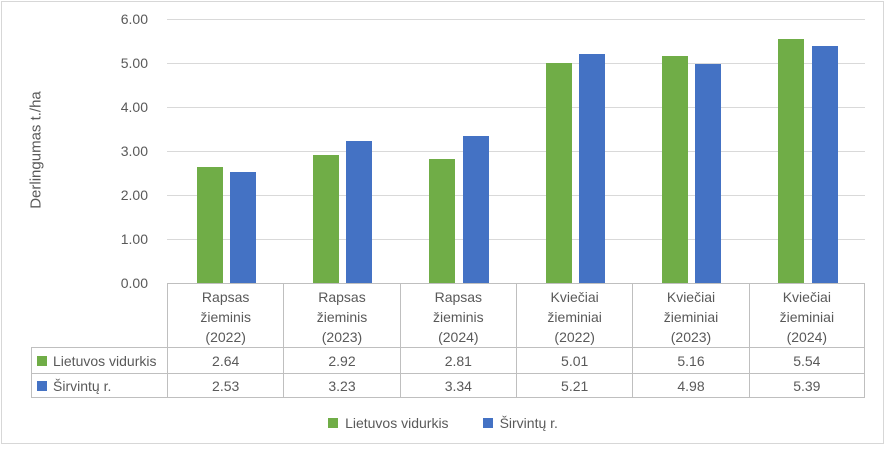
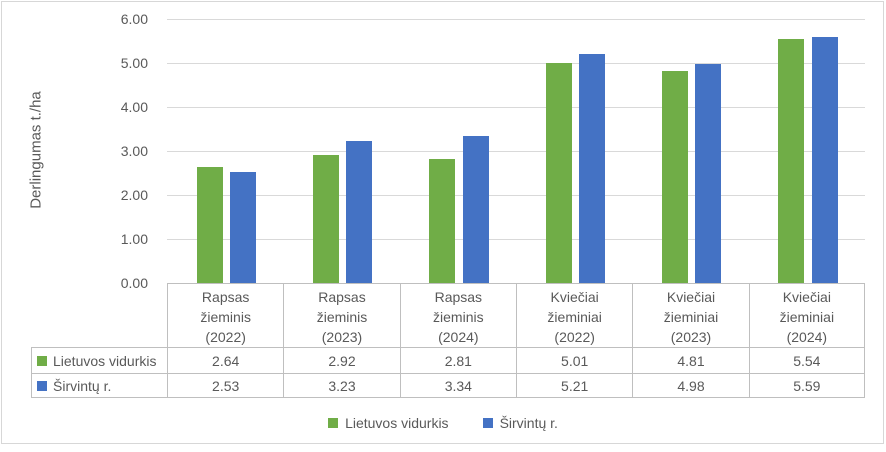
Lietuvos vidurkis/Kviečiai žieminiai (2023): 5.16 -> 4.81
Širvintų r./Kviečiai žieminiai (2024): 5.39 -> 5.59
